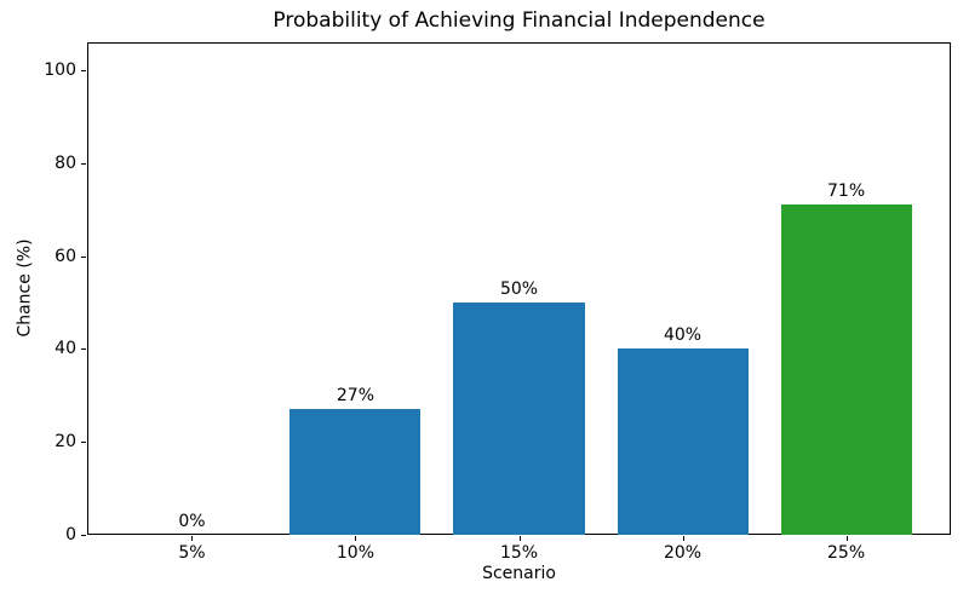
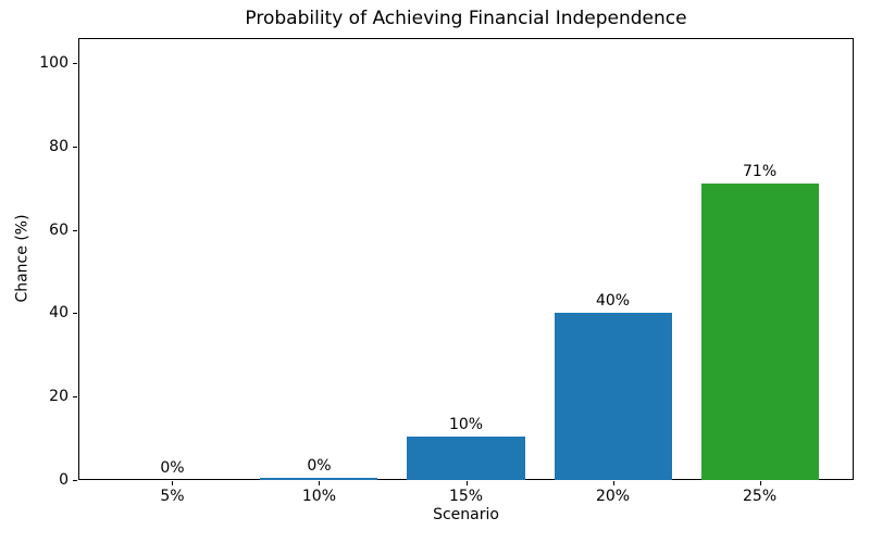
10%: 27% -> 0%
15%: 50% -> 10%
